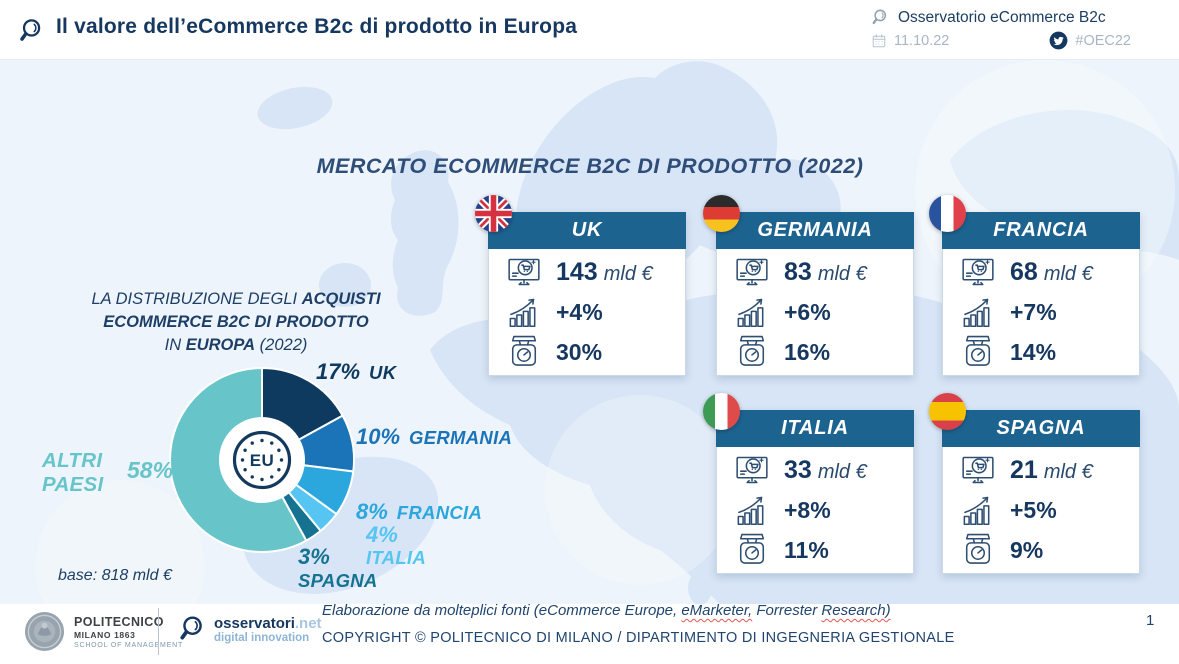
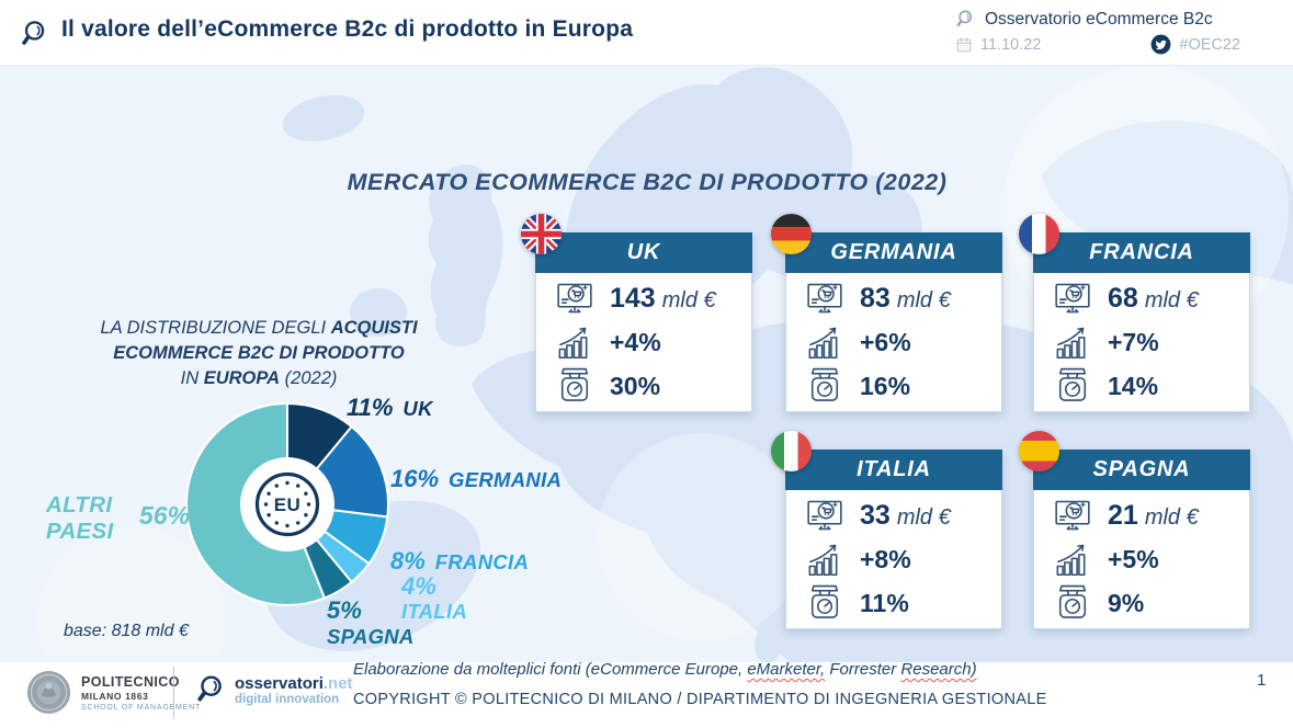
UK: 17% -> 11%
GERMANIA: 10% -> 16%
SPAGNA: 3% -> 5%
ALTRI PAESI: 58% -> 56%
